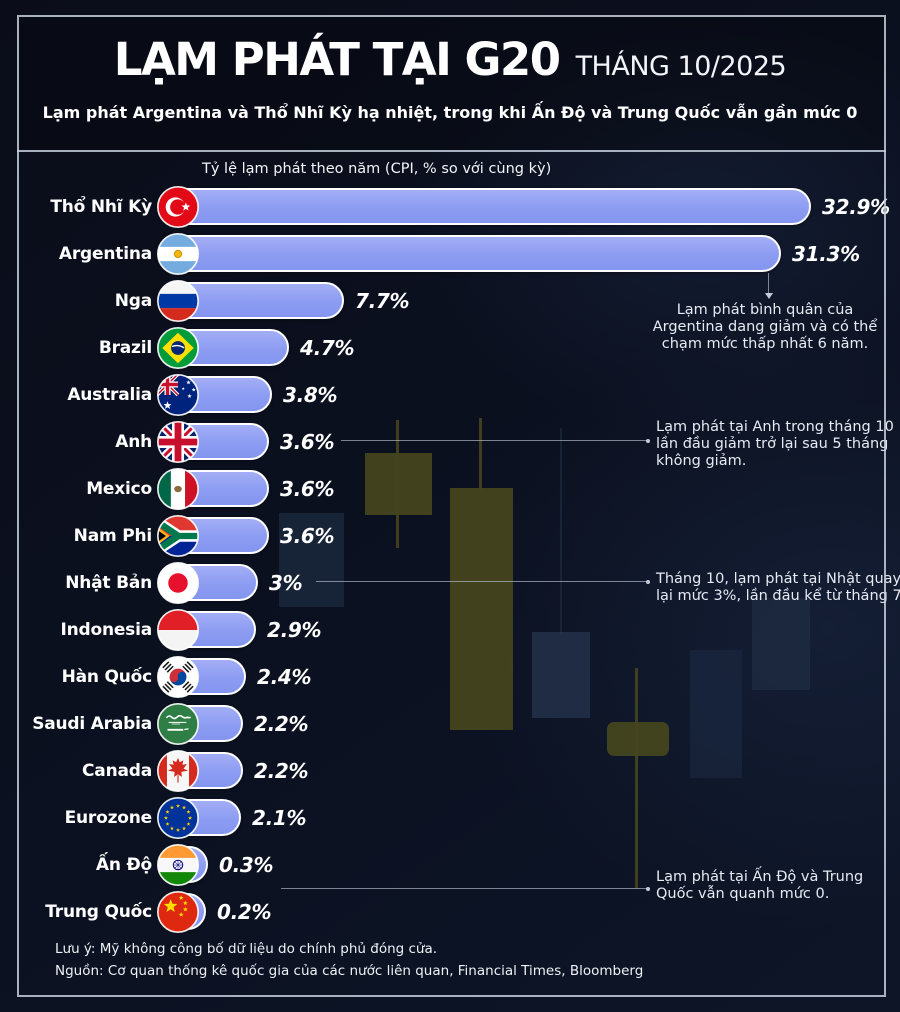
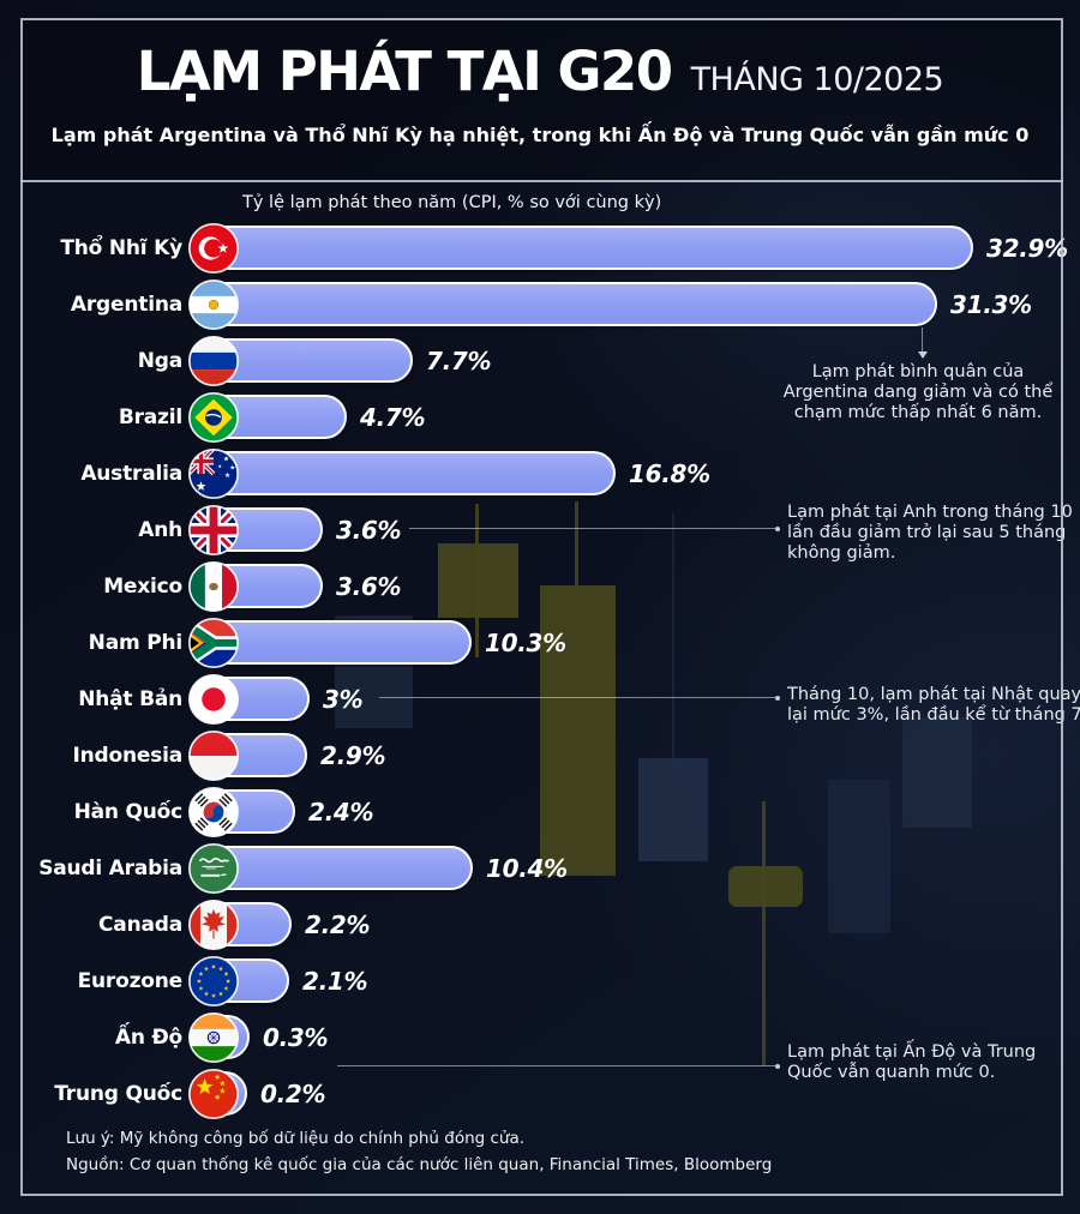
Australia: 3.8% -> 16.8%
Nam Phi: 3.6% -> 10.3%
Saudi Arabia: 2.2% -> 10.4%
